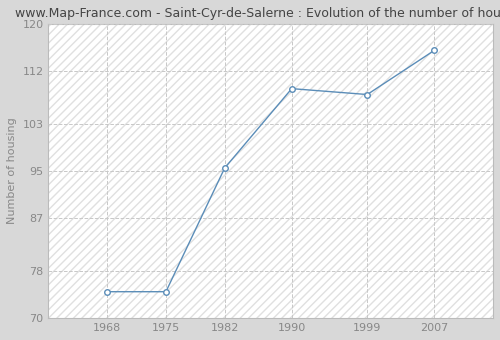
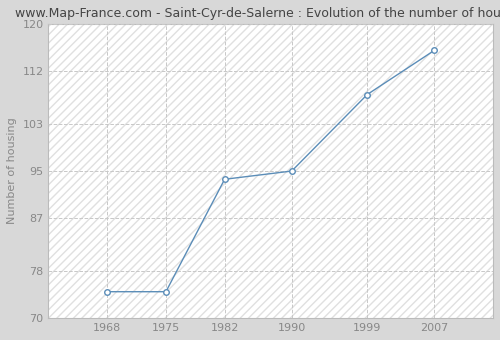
1982: 95.5 -> 93.6
1990: 109.0 -> 95.0
